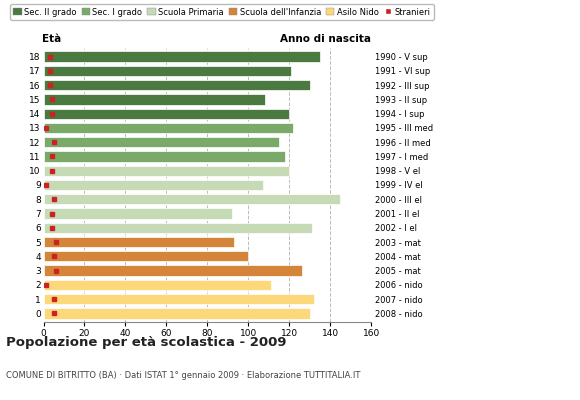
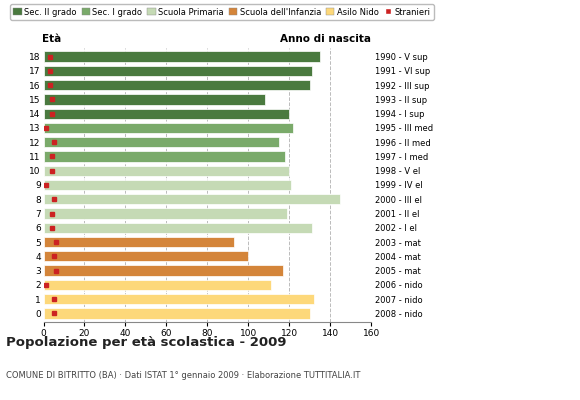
17: 121 -> 131
9: 107 -> 121
7: 92 -> 119
3: 126 -> 117
